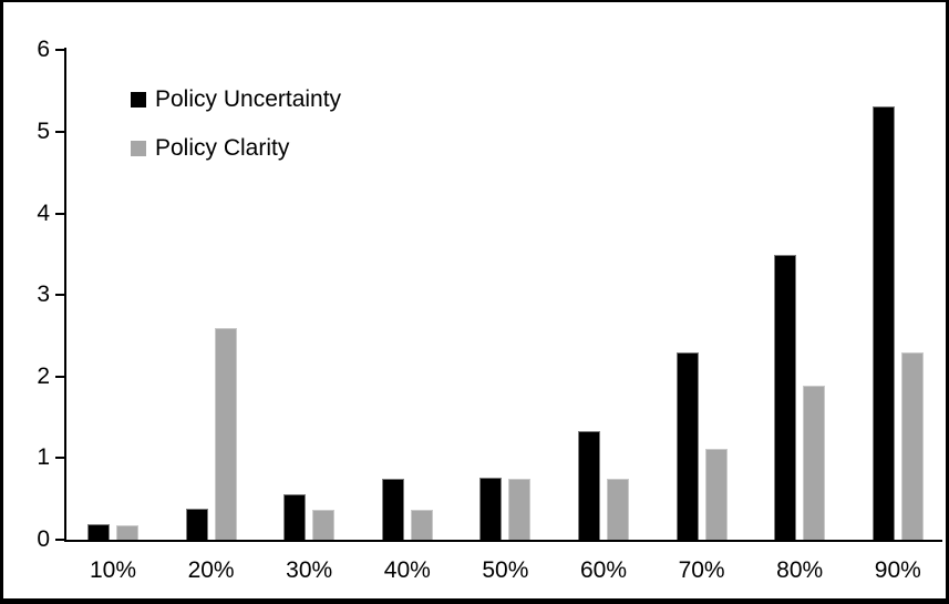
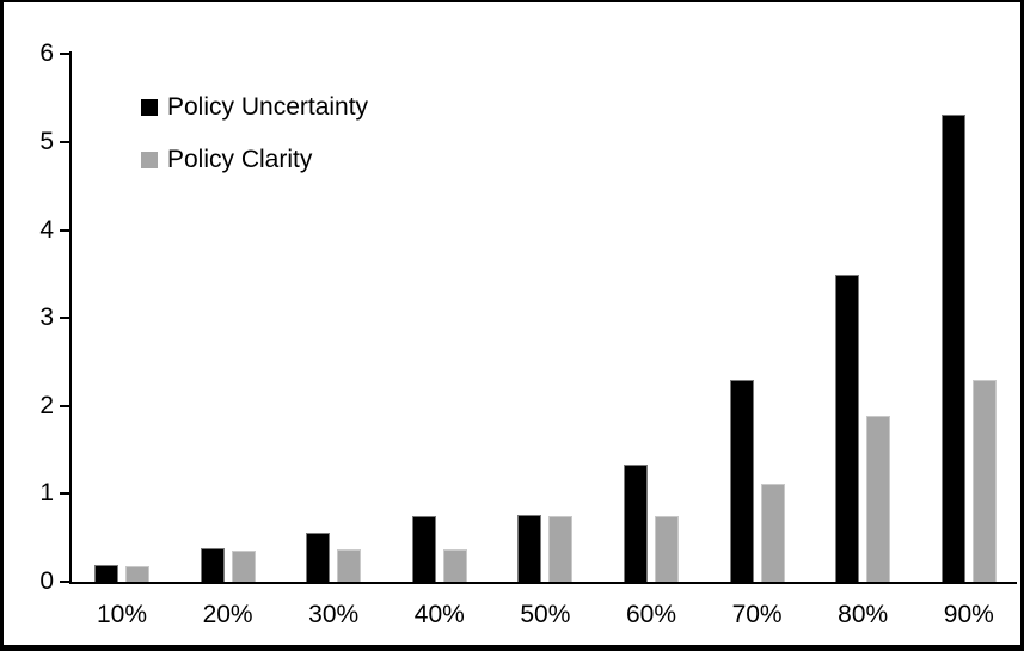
Policy Clarity/20%: 2.6 -> 0.4
